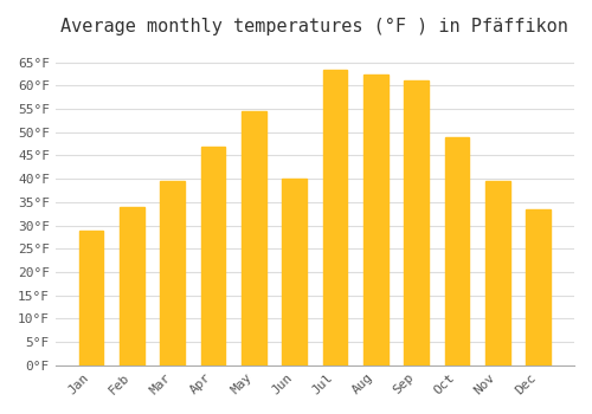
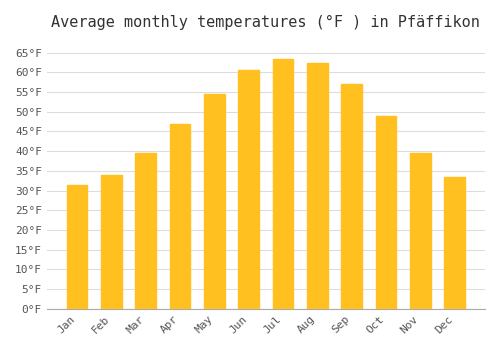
Jan: 29.0°F -> 31.5°F
Jun: 40.0°F -> 60.5°F
Sep: 61.0°F -> 57.0°F
